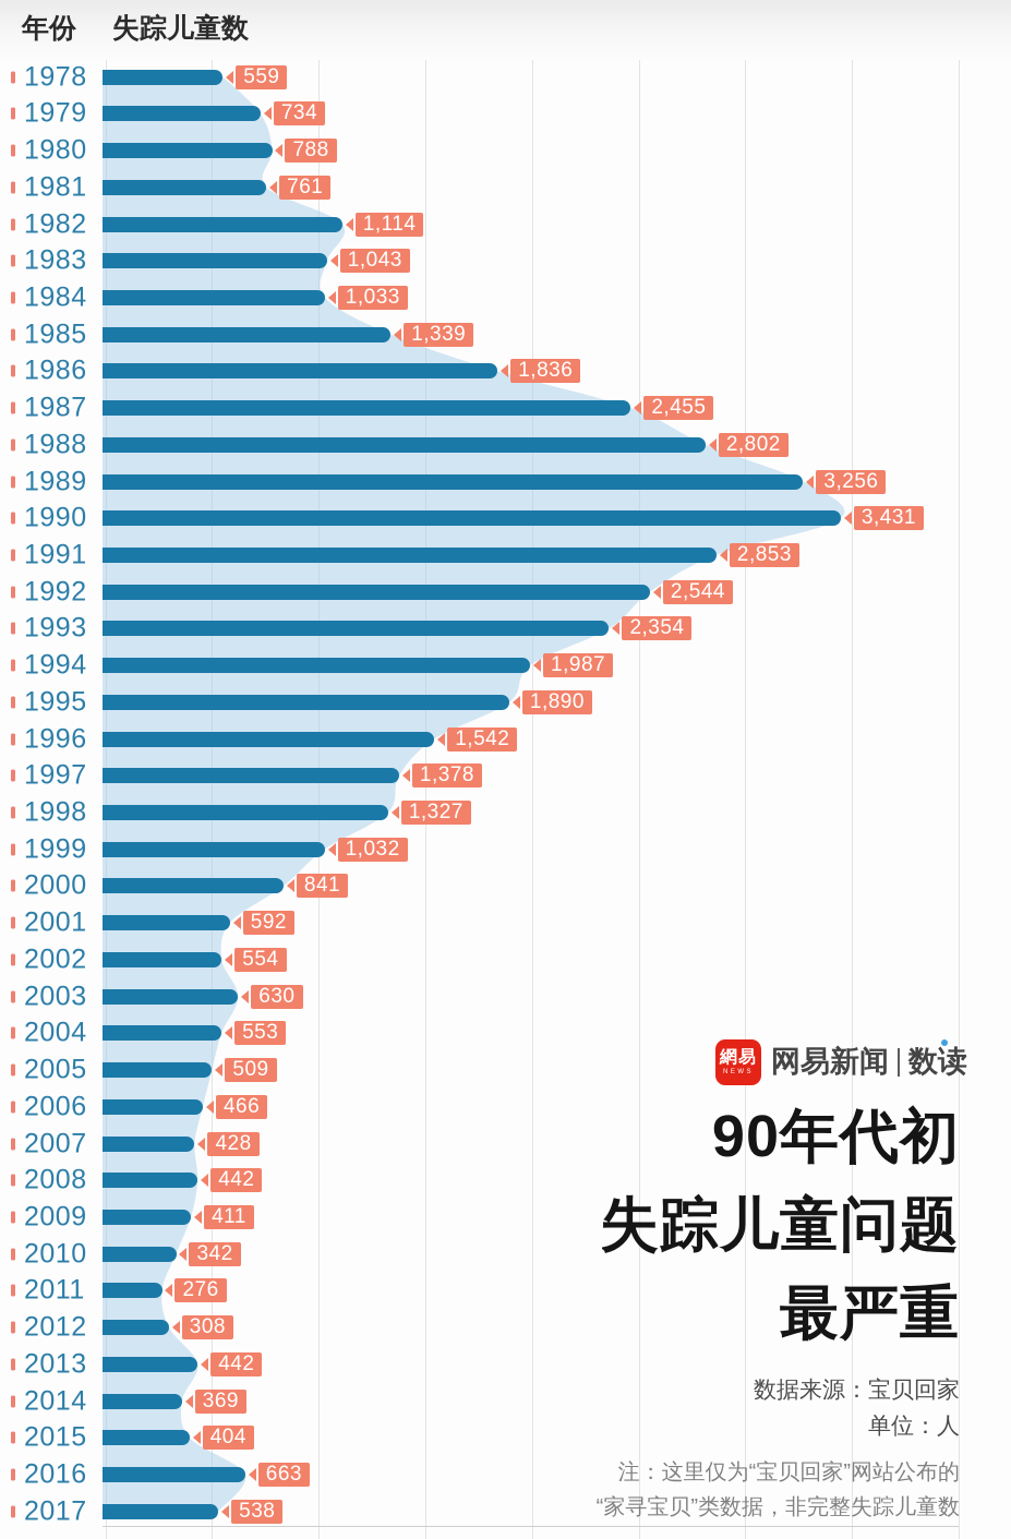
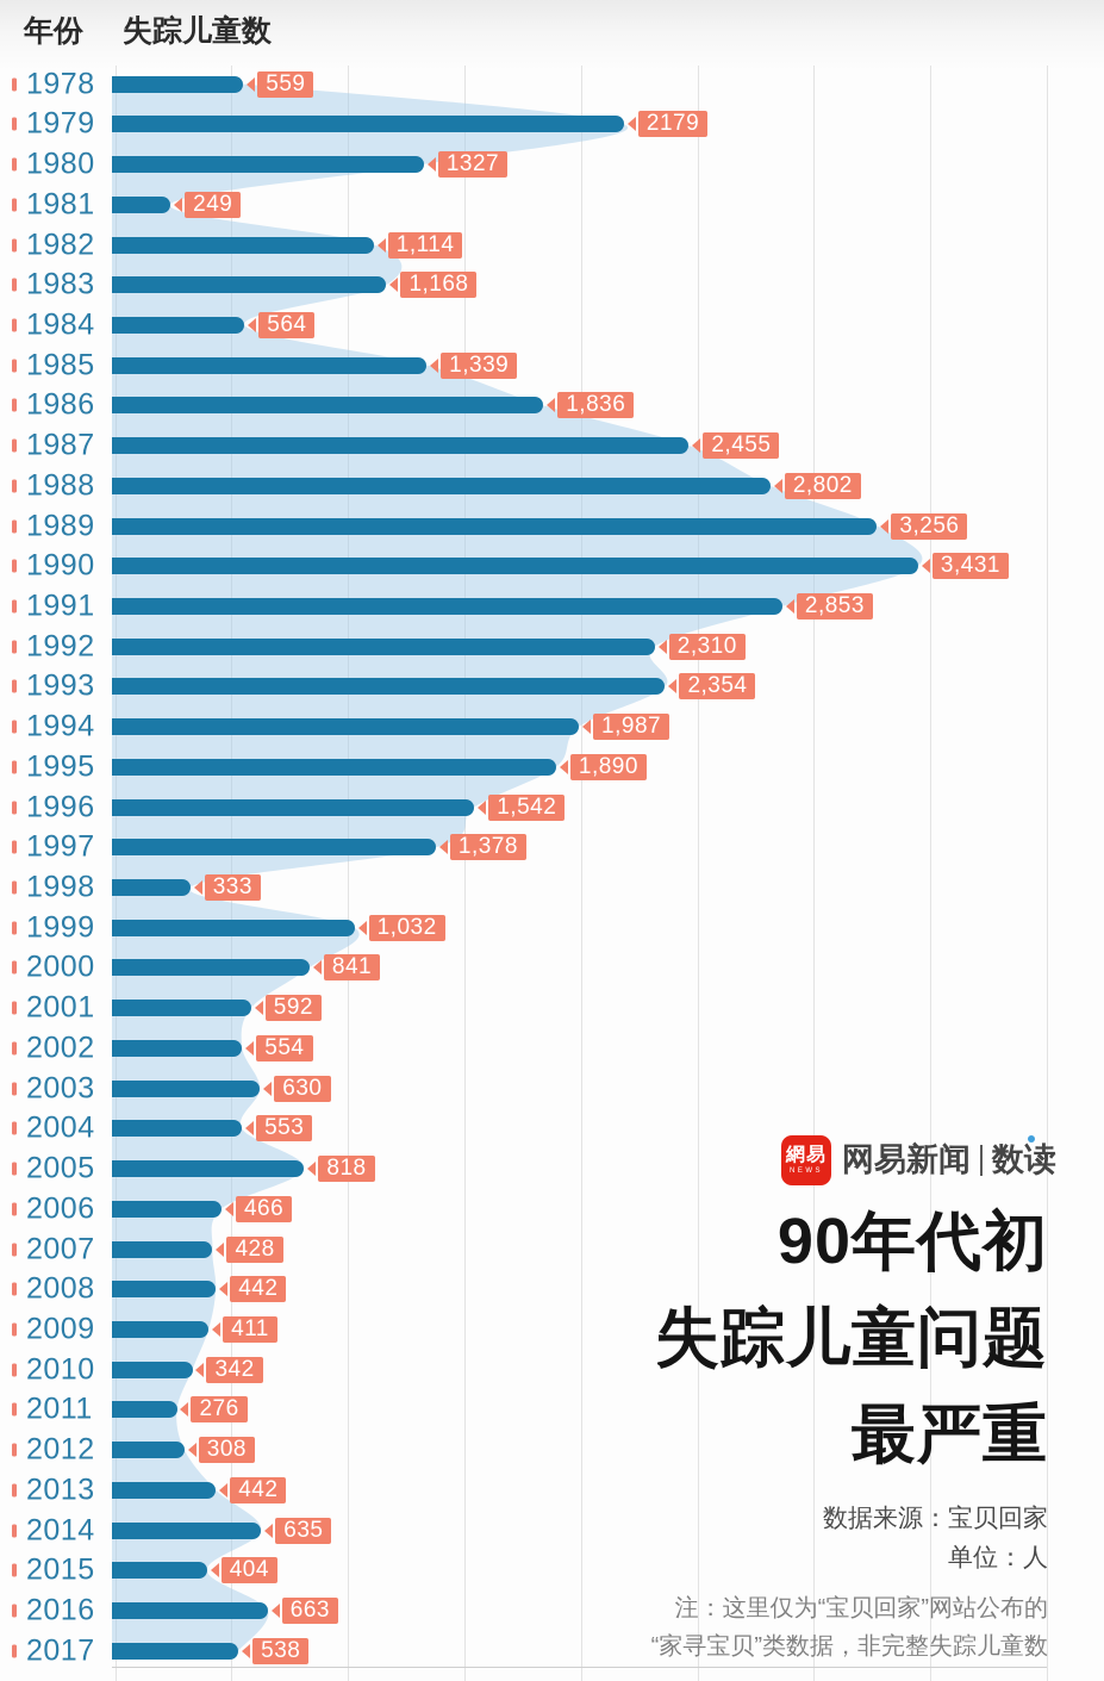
1979: 734 -> 2179
1980: 788 -> 1327
1981: 761 -> 249
1983: 1,043 -> 1,168
1984: 1,033 -> 564
1992: 2,544 -> 2,310
1998: 1,327 -> 333
2005: 509 -> 818
2014: 369 -> 635
